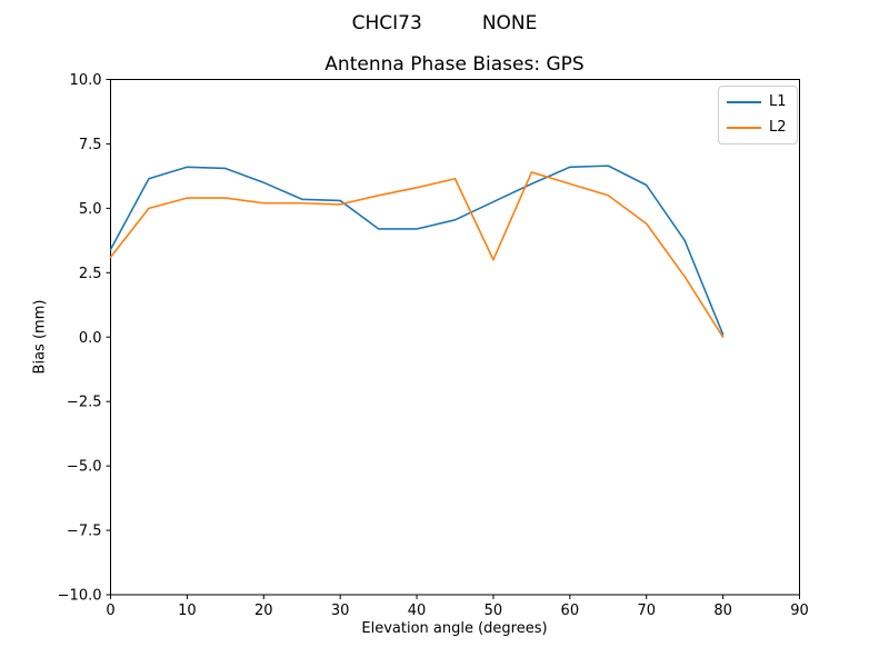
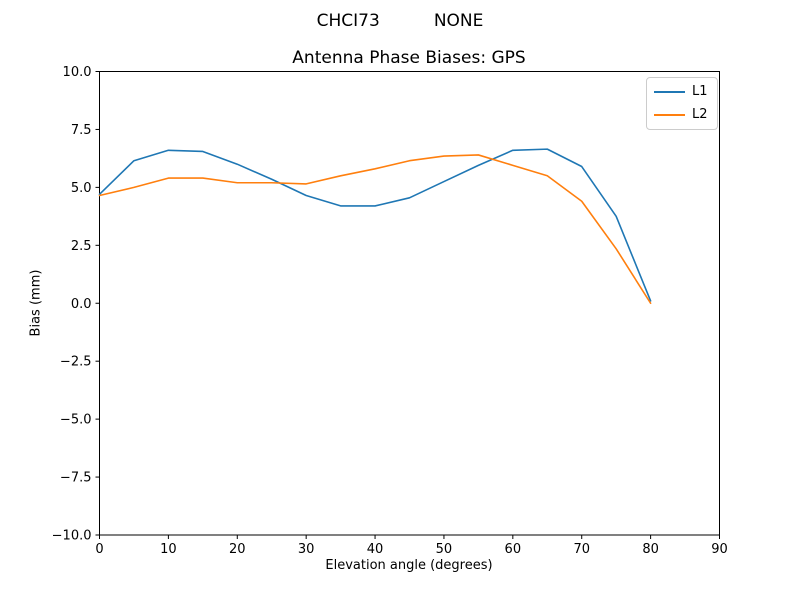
L1/0: 3.4 -> 4.7
L2/0: 3.1 -> 4.7
L1/30: 5.3 -> 4.7
L2/50: 3.0 -> 6.3
